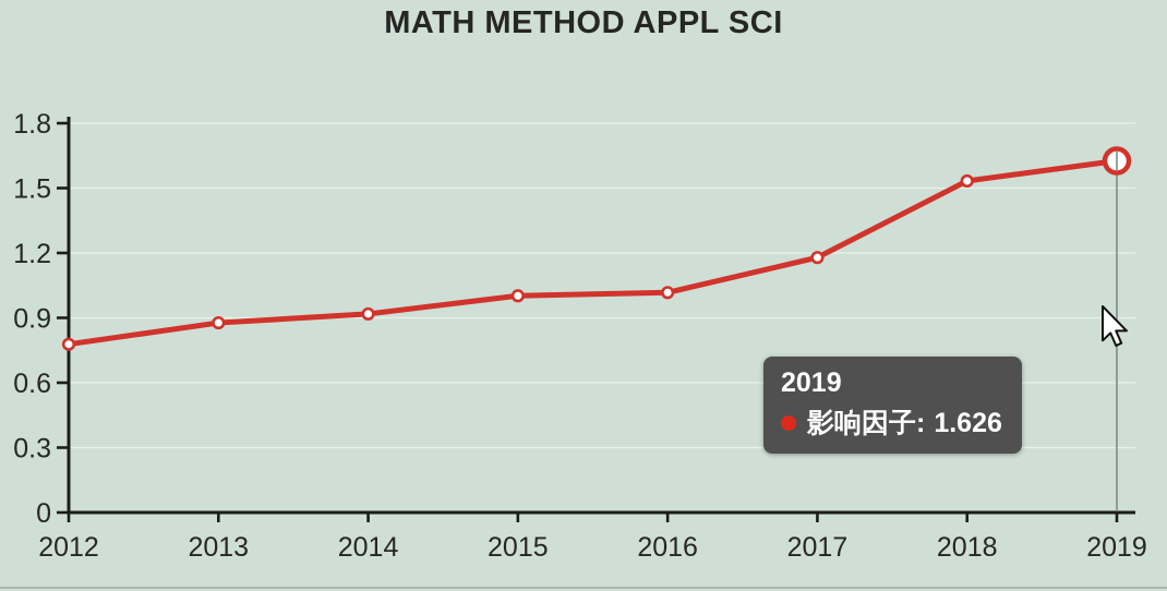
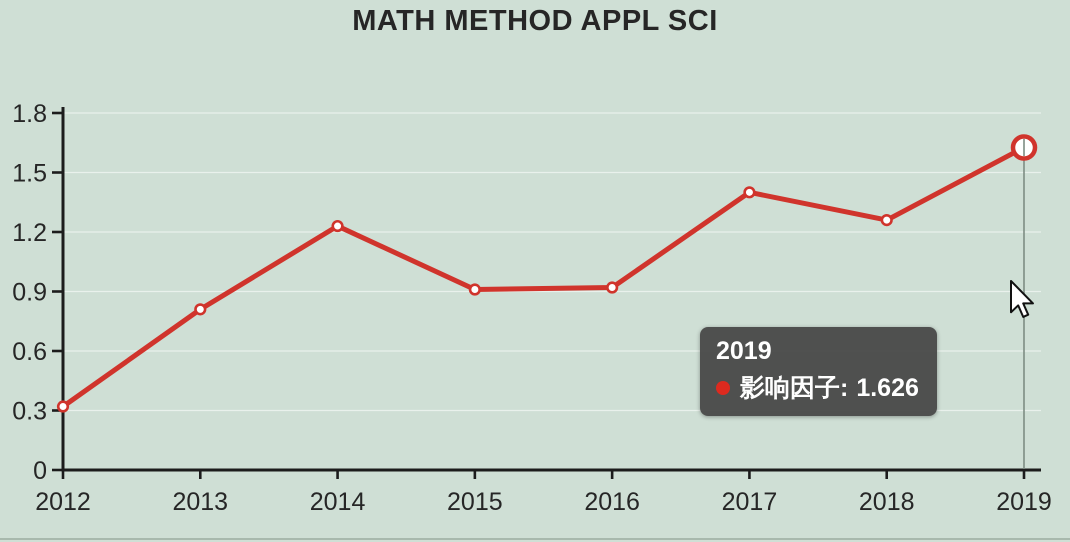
2012: 0.78 -> 0.32
2013: 0.88 -> 0.81
2014: 0.92 -> 1.23
2015: 1.00 -> 0.91
2016: 1.02 -> 0.92
2017: 1.18 -> 1.40
2018: 1.53 -> 1.26
